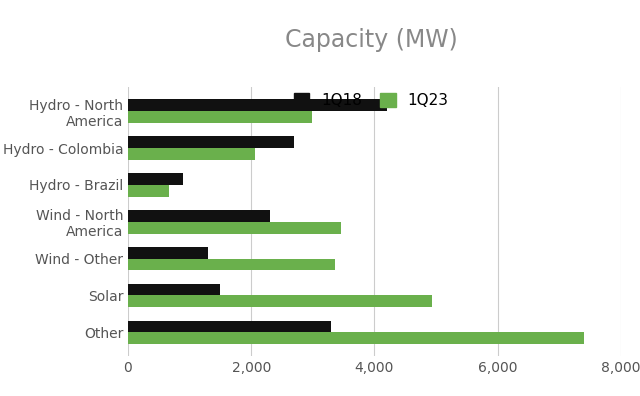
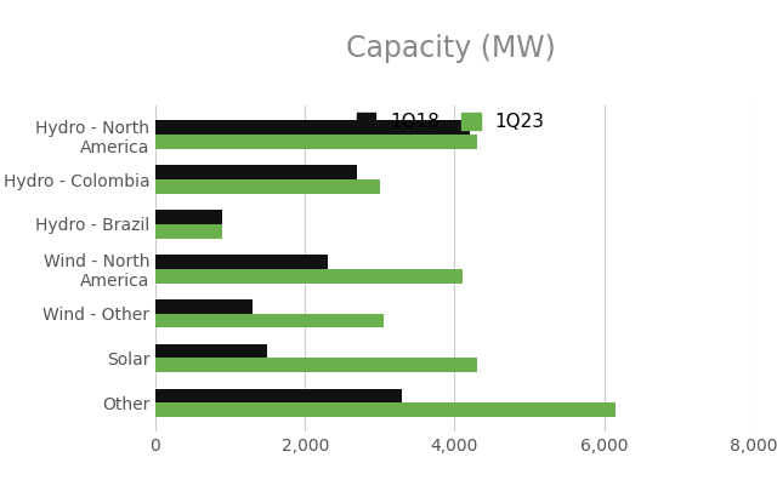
1Q23/Hydro - North America: 2,980 -> 4,300
1Q23/Hydro - Colombia: 2,060 -> 3,000
1Q23/Hydro - Brazil: 660 -> 900
1Q23/Wind - North America: 3,460 -> 4,100
1Q23/Wind - Other: 3,360 -> 3,050
1Q23/Solar: 4,940 -> 4,300
1Q23/Other: 7,400 -> 6,150
